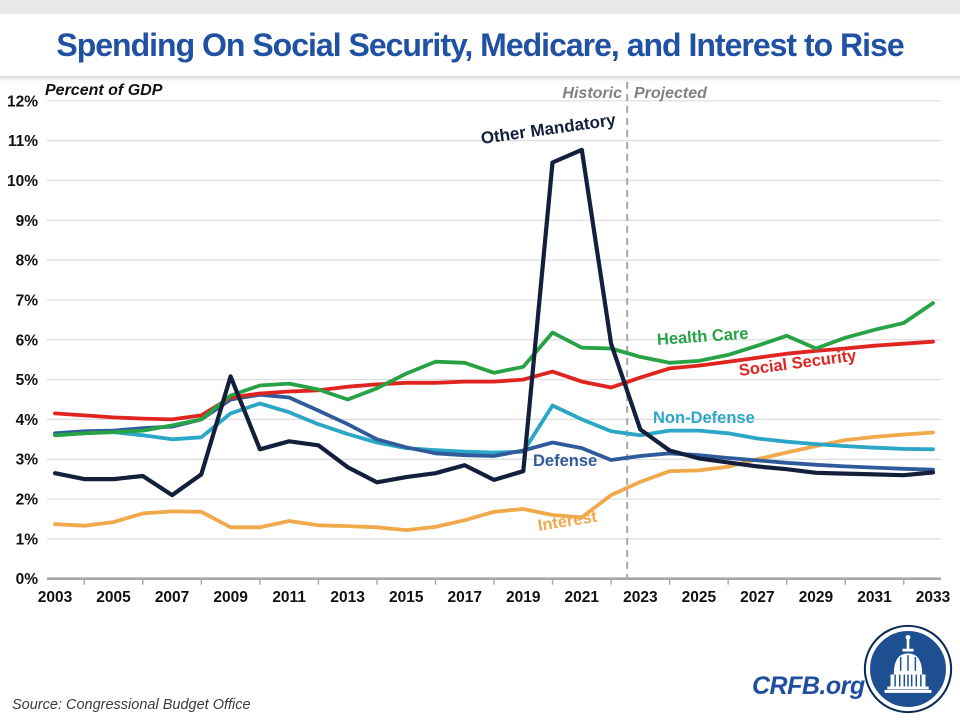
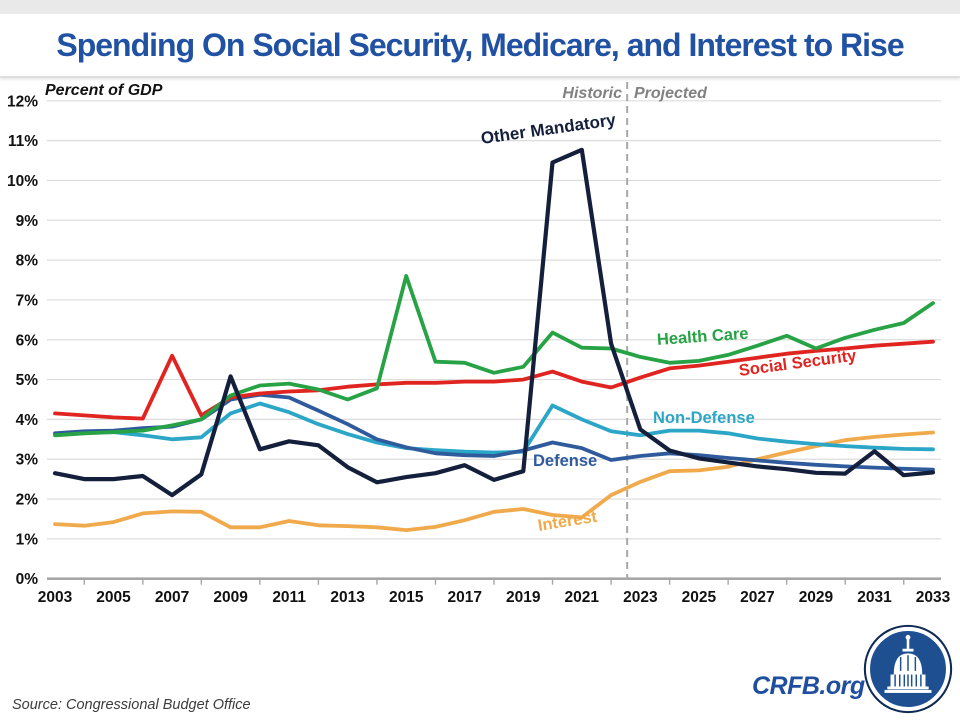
Social Security/2007: 4.0% -> 5.6%
Health Care/2015: 5.2% -> 7.6%
Other Mandatory/2031: 2.6% -> 3.2%
